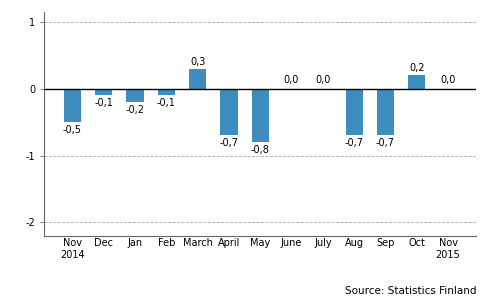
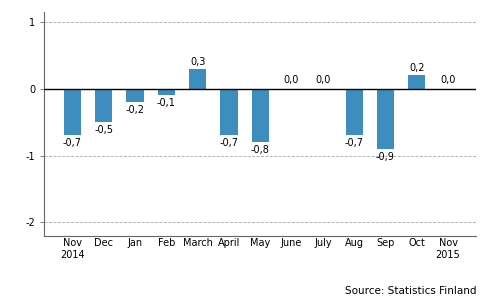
Nov 2014: -0,5 -> -0,7
Dec: -0,1 -> -0,5
Sep: -0,7 -> -0,9
